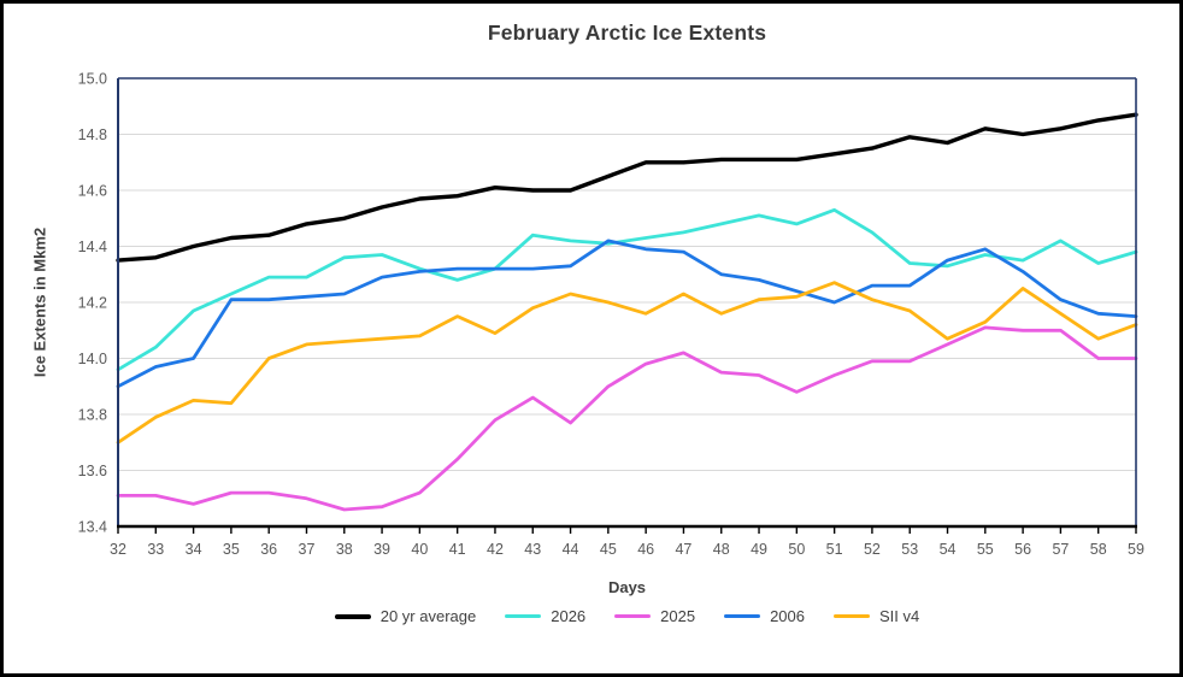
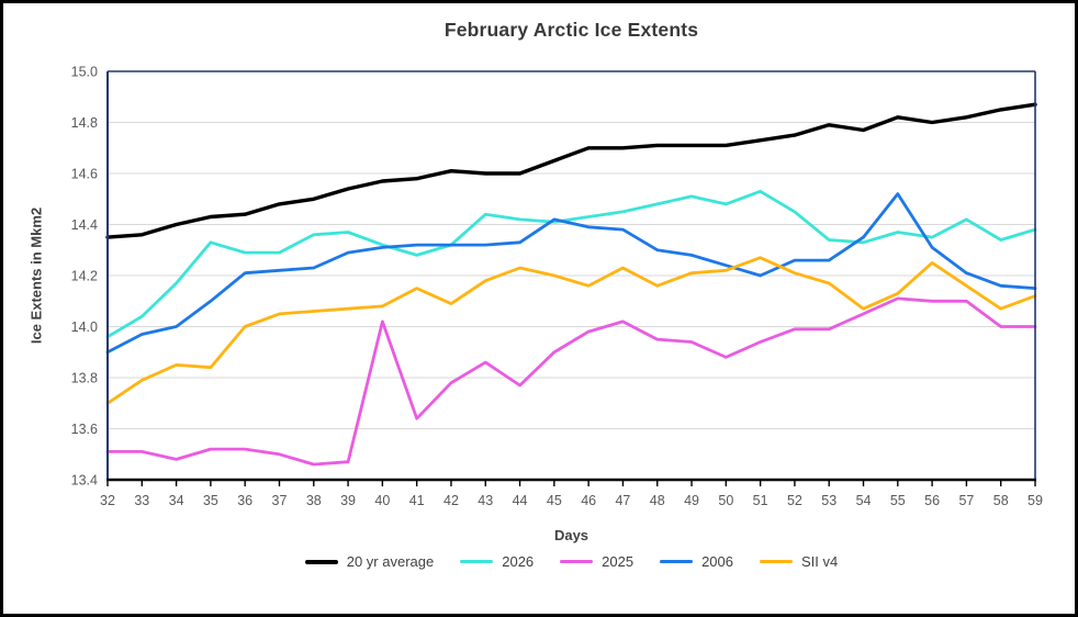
2026/35: 14.23 -> 14.33
2006/35: 14.21 -> 14.10
2025/40: 13.52 -> 14.02
2006/55: 14.39 -> 14.52
